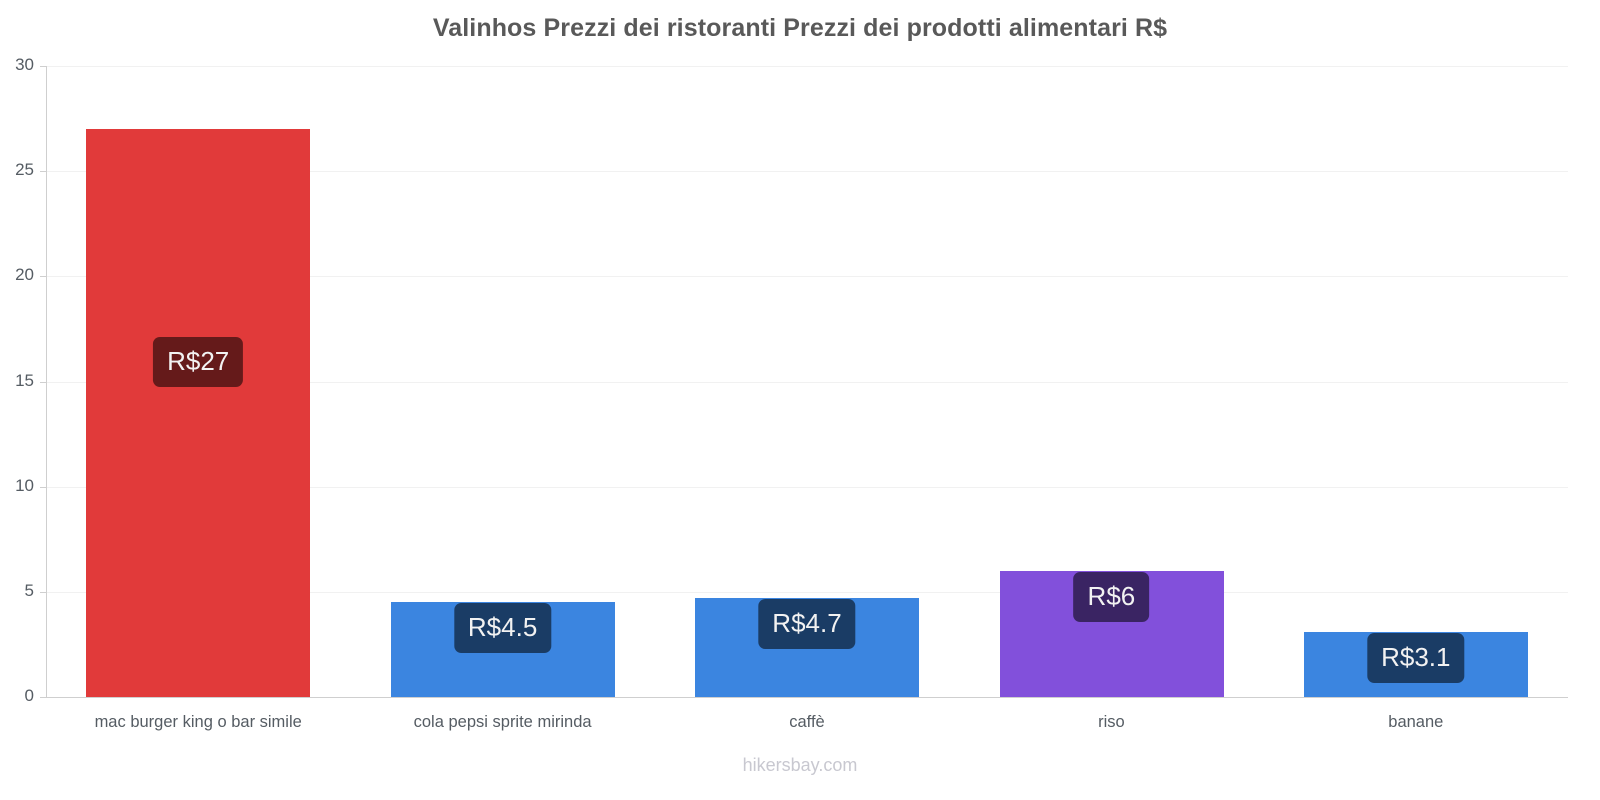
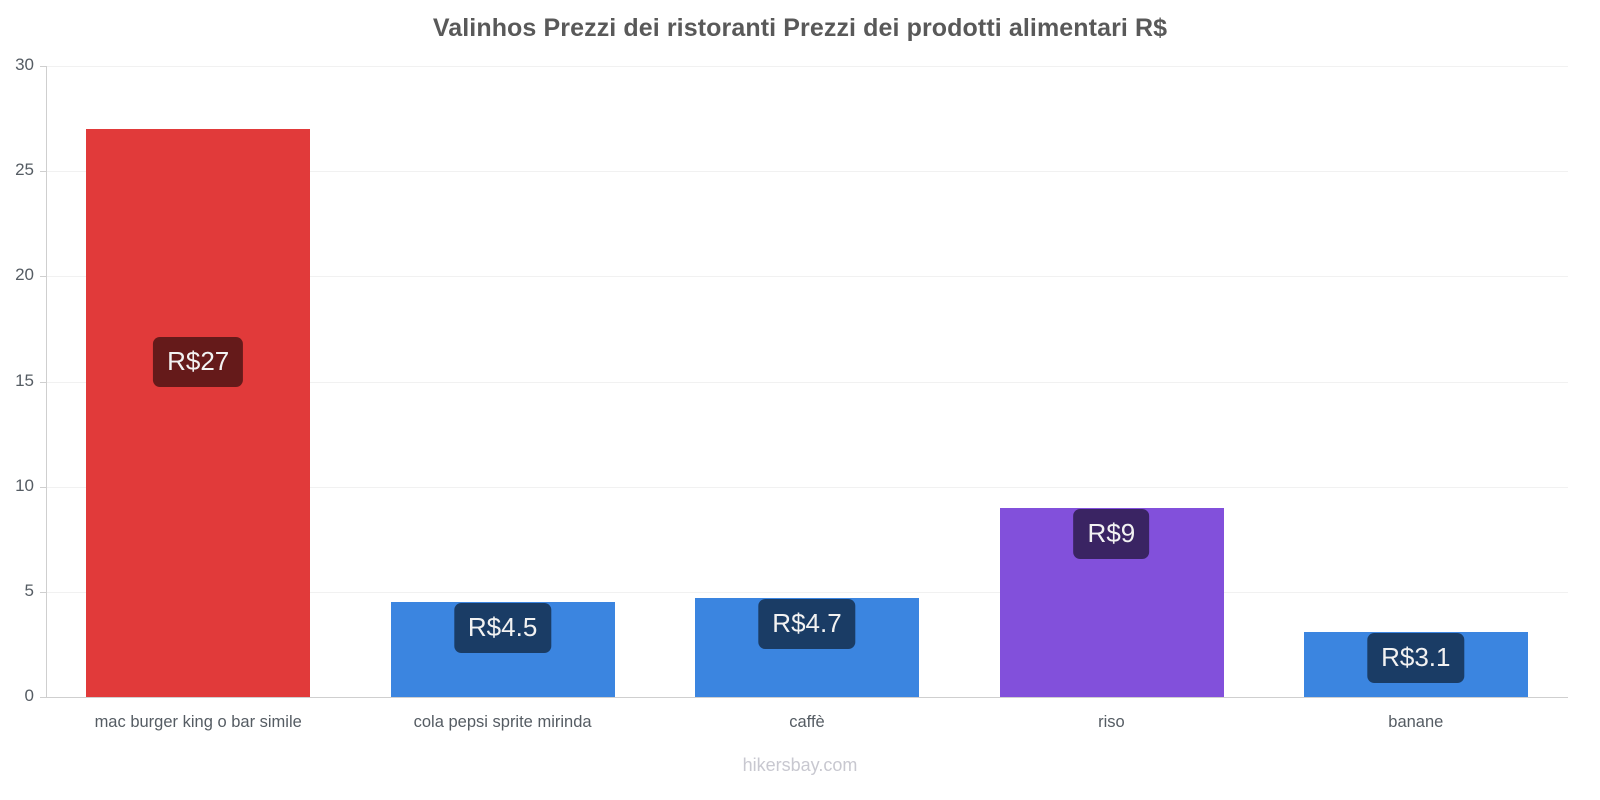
riso: 6 -> 9
